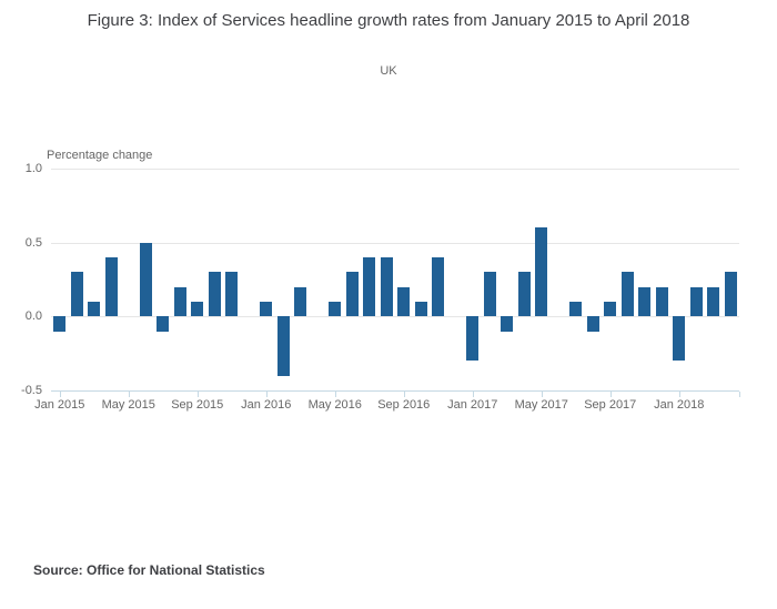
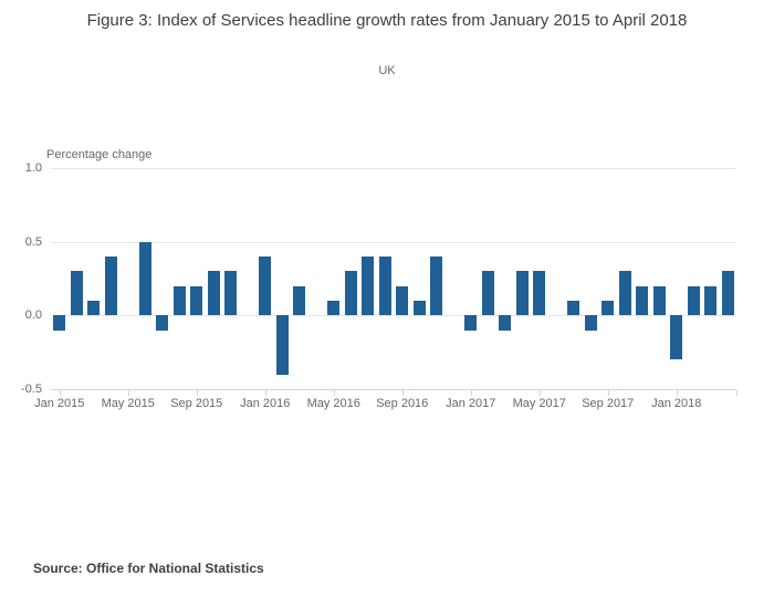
Sep 2015: 0.1 -> 0.2
Jan 2016: 0.1 -> 0.4
Jan 2017: -0.3 -> -0.1
May 2017: 0.6 -> 0.3
